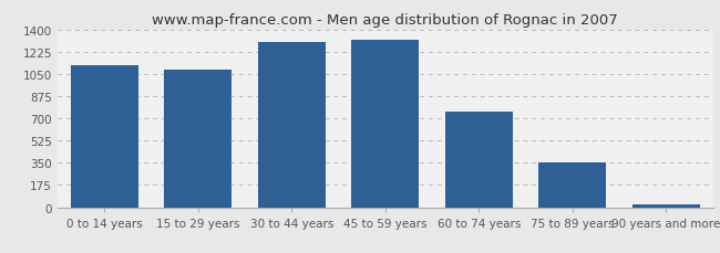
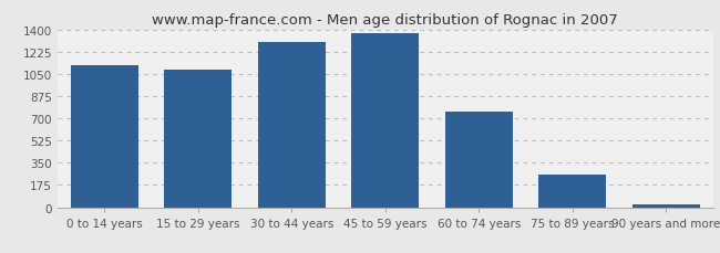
45 to 59 years: 1320 -> 1370
75 to 89 years: 350 -> 260
